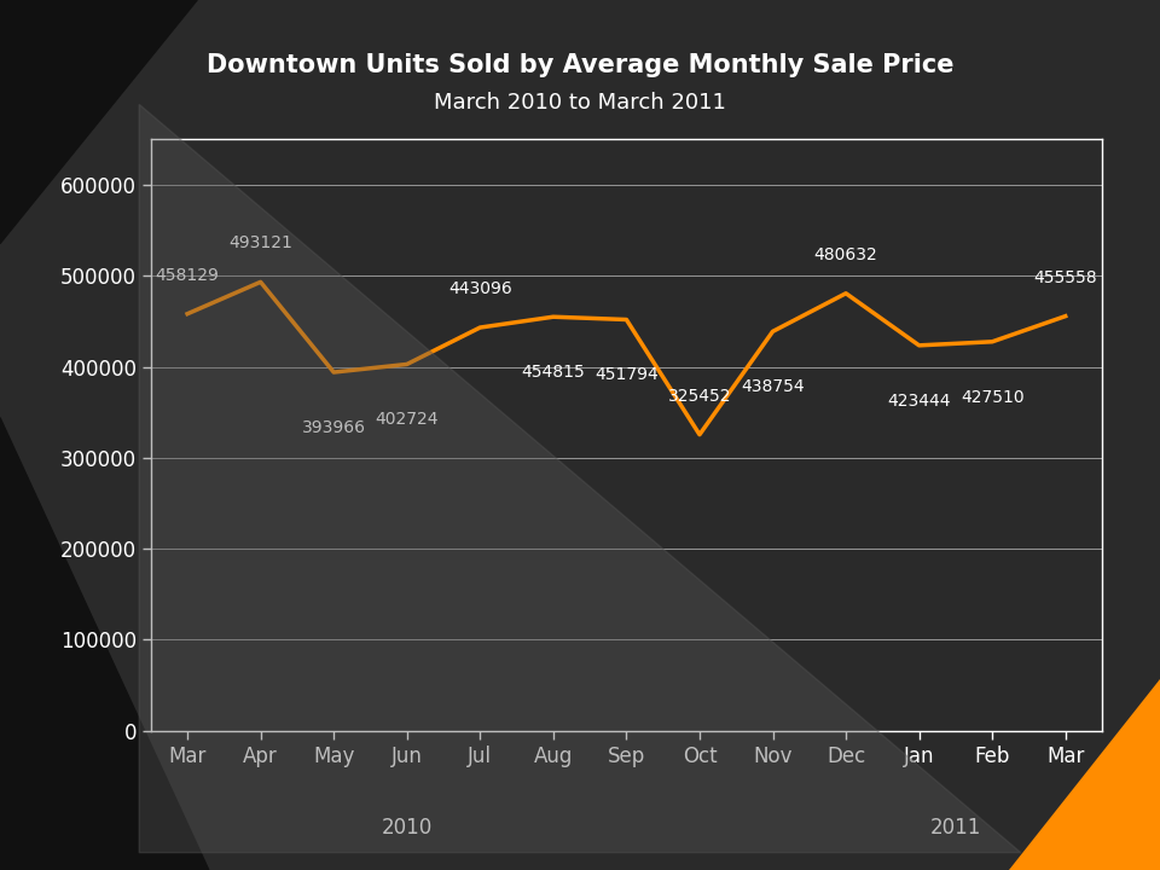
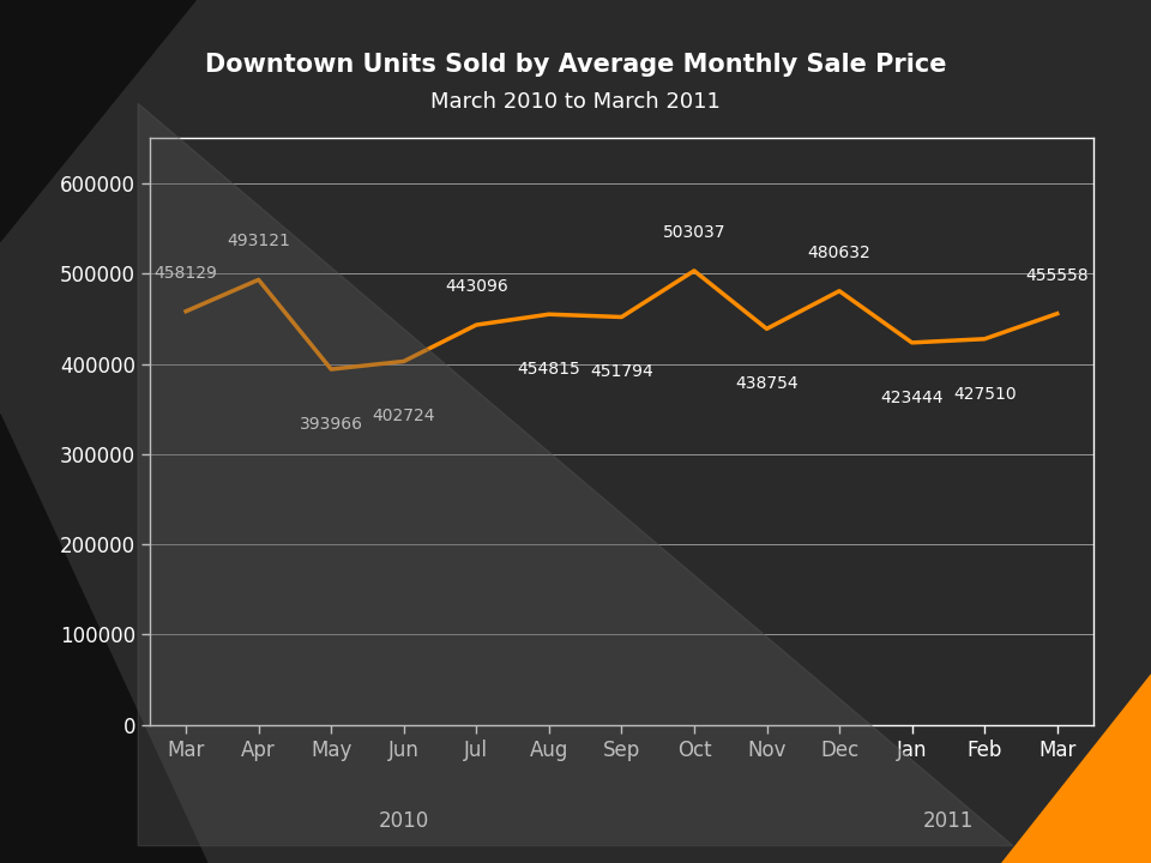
Oct: 325452 -> 503037
